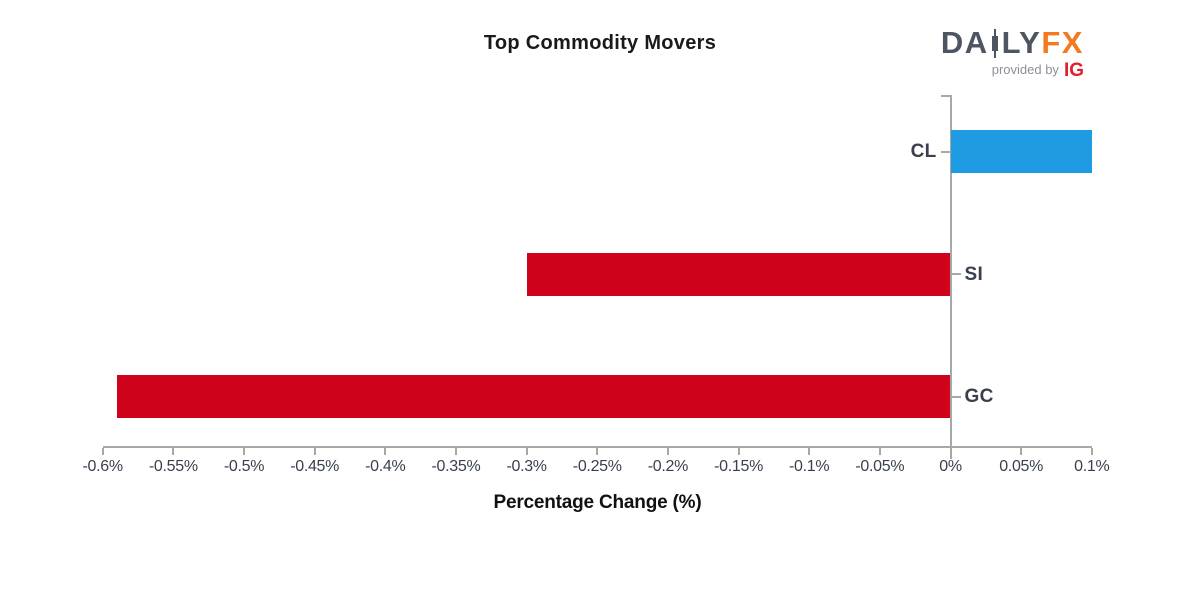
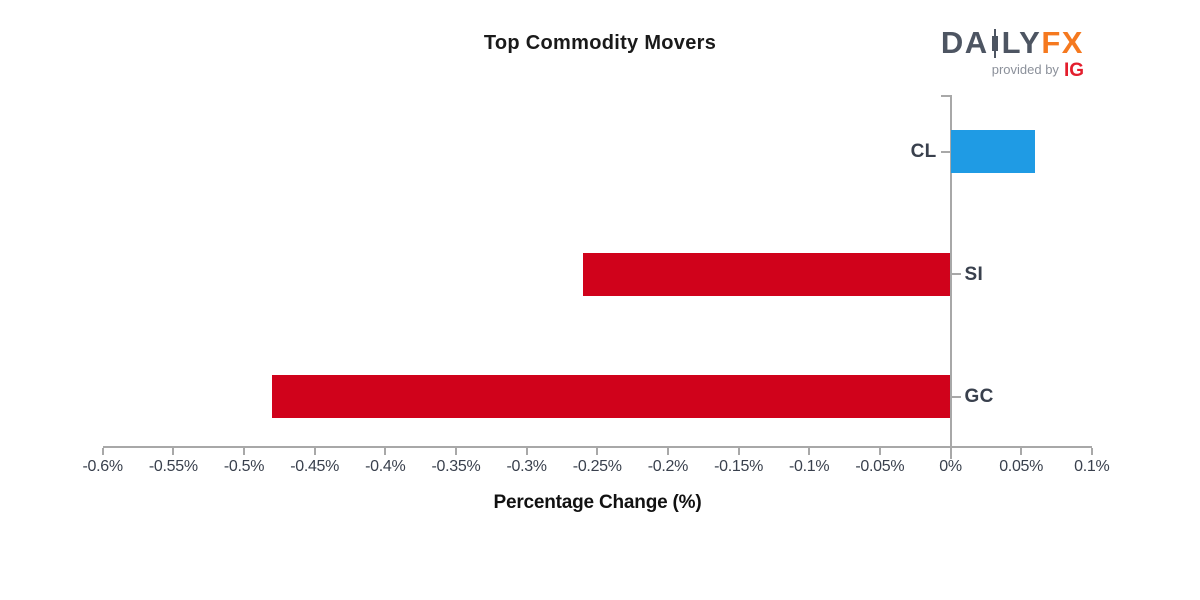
CL: 0.10% -> 0.06%
SI: -0.30% -> -0.26%
GC: -0.59% -> -0.48%
